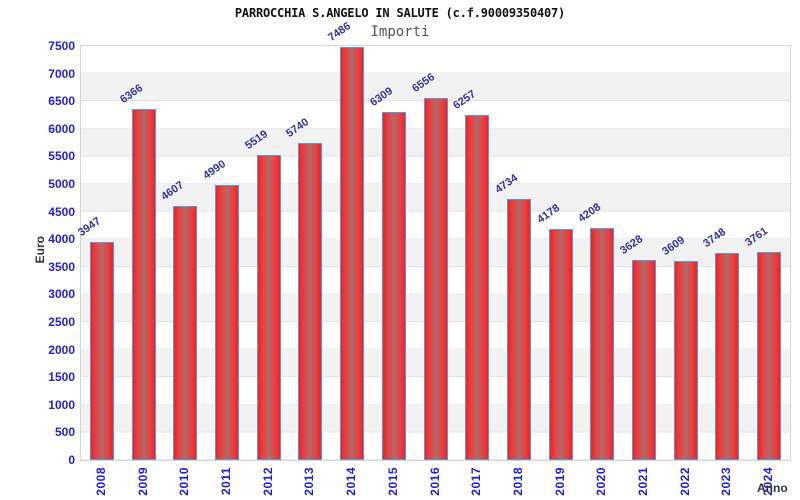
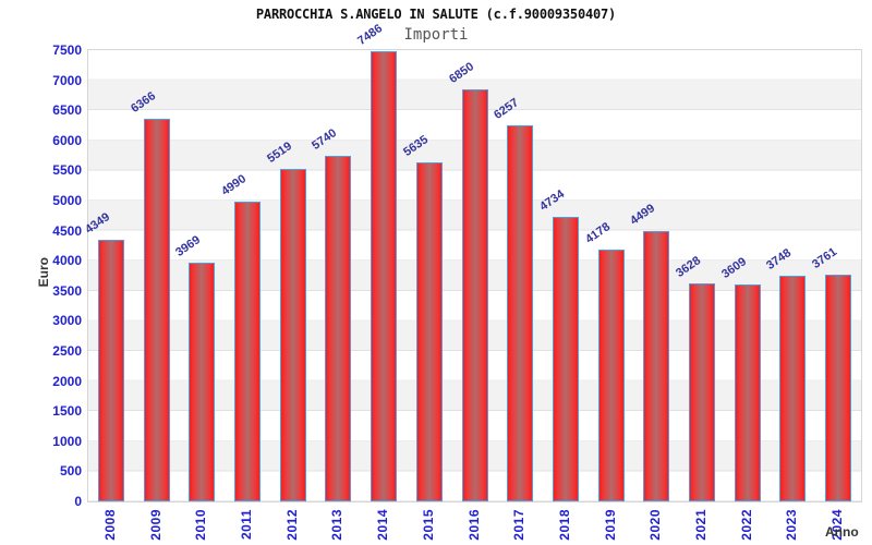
2008: 3947 -> 4349
2010: 4607 -> 3969
2015: 6309 -> 5635
2016: 6556 -> 6850
2020: 4208 -> 4499
